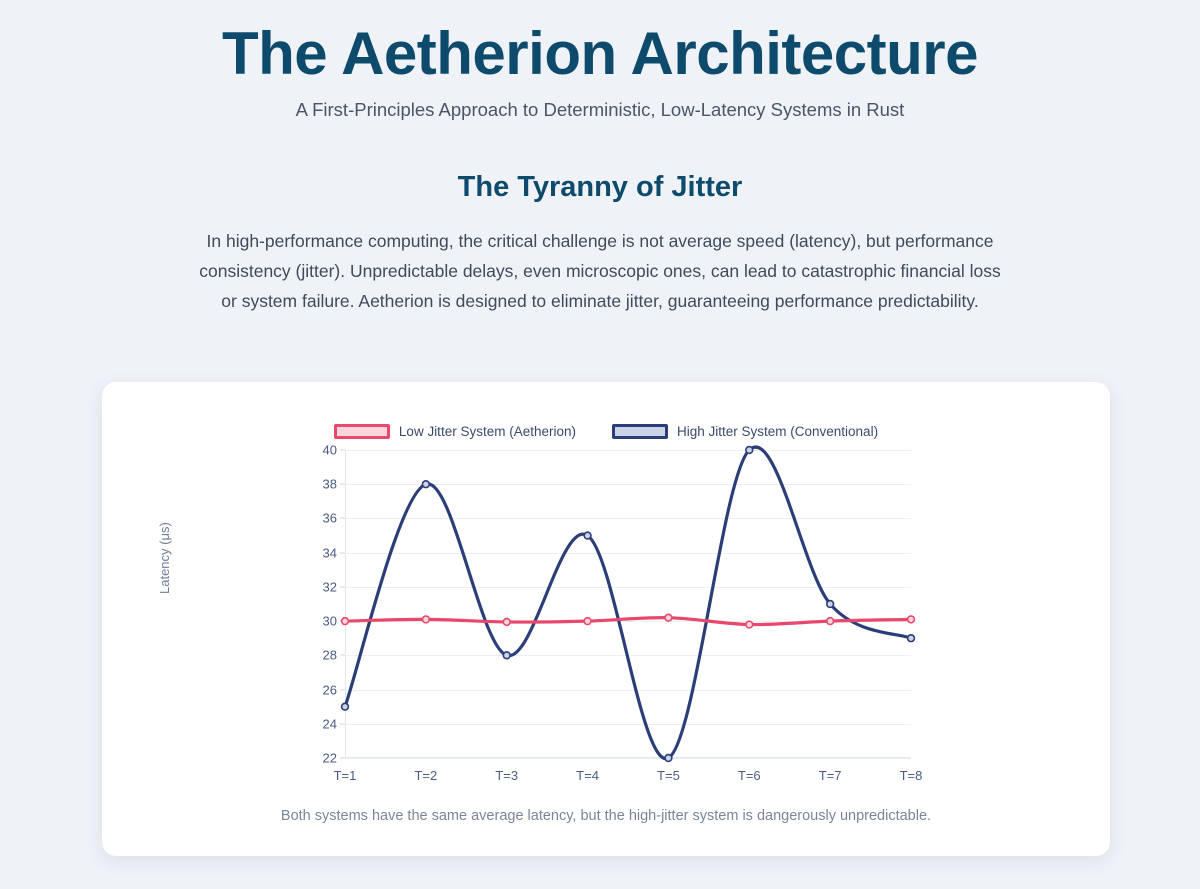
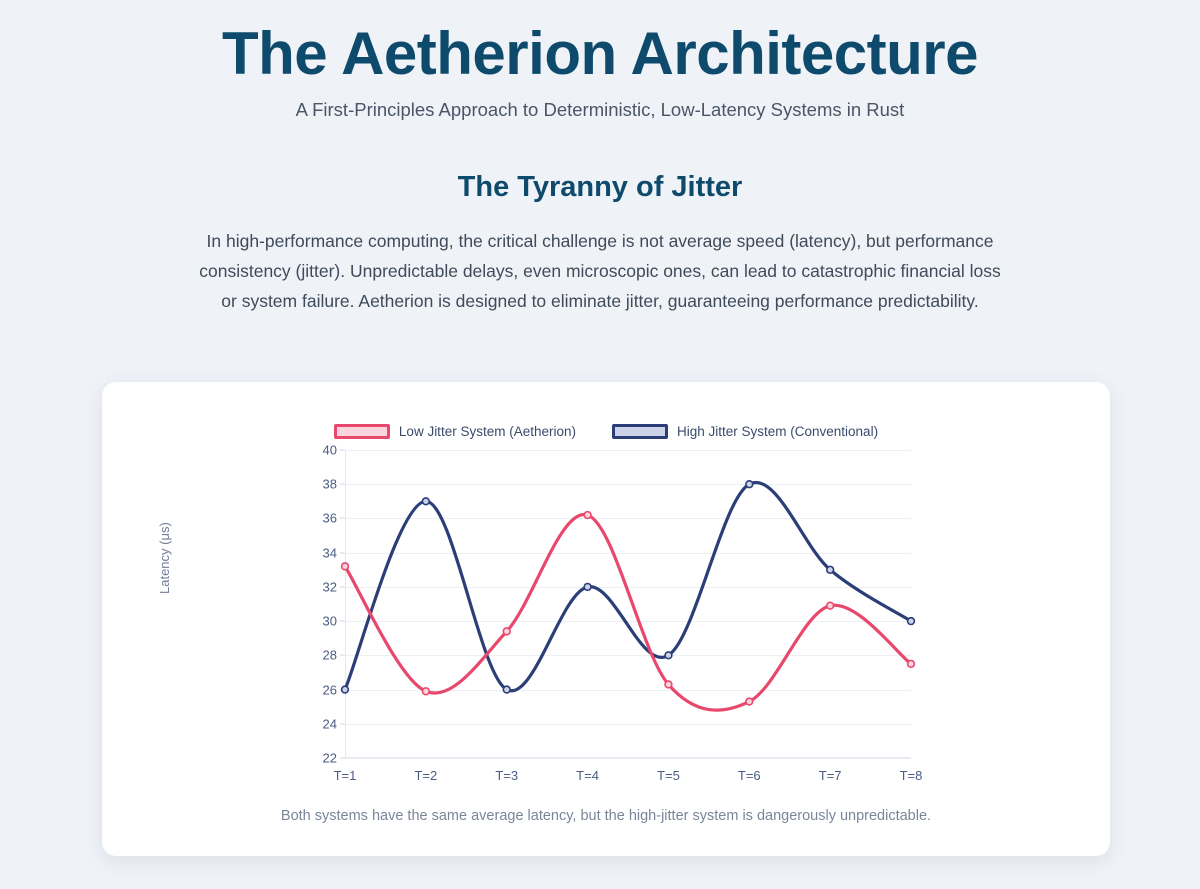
Low Jitter System (Aetherion)/T=1: 30.0 -> 33.2
High Jitter System (Conventional)/T=1: 25 -> 26
Low Jitter System (Aetherion)/T=2: 30.1 -> 25.9
High Jitter System (Conventional)/T=2: 38 -> 37
Low Jitter System (Aetherion)/T=3: 29.9 -> 29.4
High Jitter System (Conventional)/T=3: 28 -> 26
Low Jitter System (Aetherion)/T=4: 30.0 -> 36.2
High Jitter System (Conventional)/T=4: 35 -> 32
Low Jitter System (Aetherion)/T=5: 30.2 -> 26.3
High Jitter System (Conventional)/T=5: 22 -> 28
Low Jitter System (Aetherion)/T=6: 29.8 -> 25.3
High Jitter System (Conventional)/T=6: 40 -> 38
Low Jitter System (Aetherion)/T=7: 30.0 -> 30.9
High Jitter System (Conventional)/T=7: 31 -> 33
Low Jitter System (Aetherion)/T=8: 30.1 -> 27.5
High Jitter System (Conventional)/T=8: 29 -> 30
